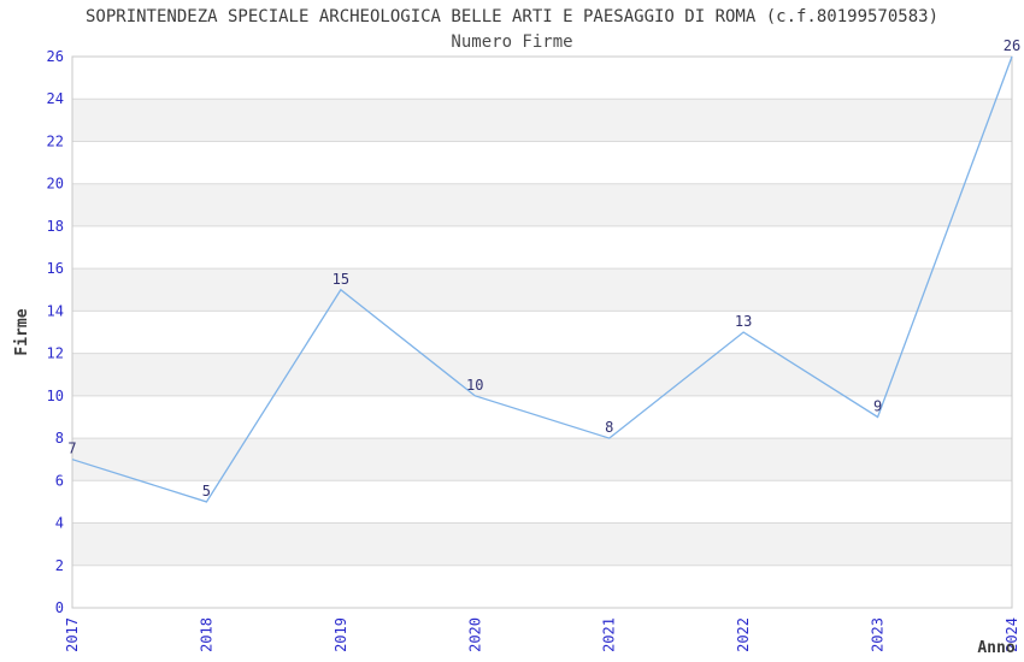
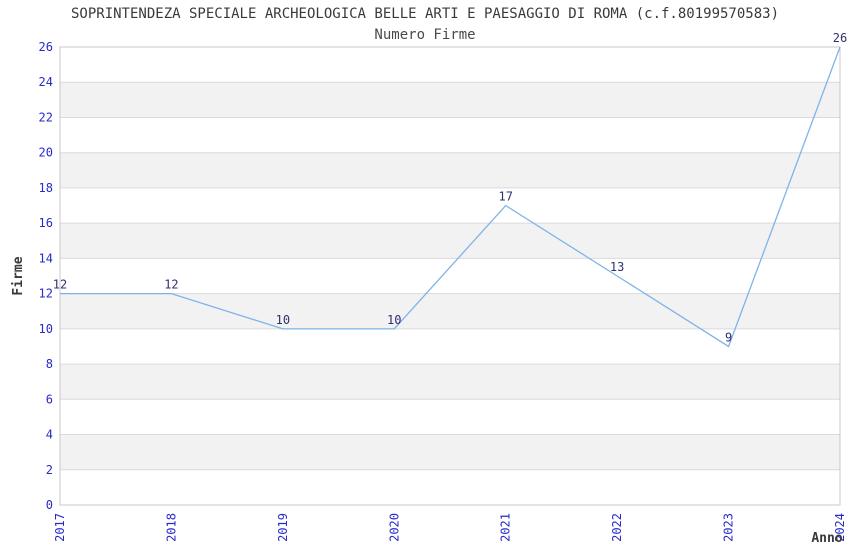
2017: 7 -> 12
2018: 5 -> 12
2019: 15 -> 10
2021: 8 -> 17
